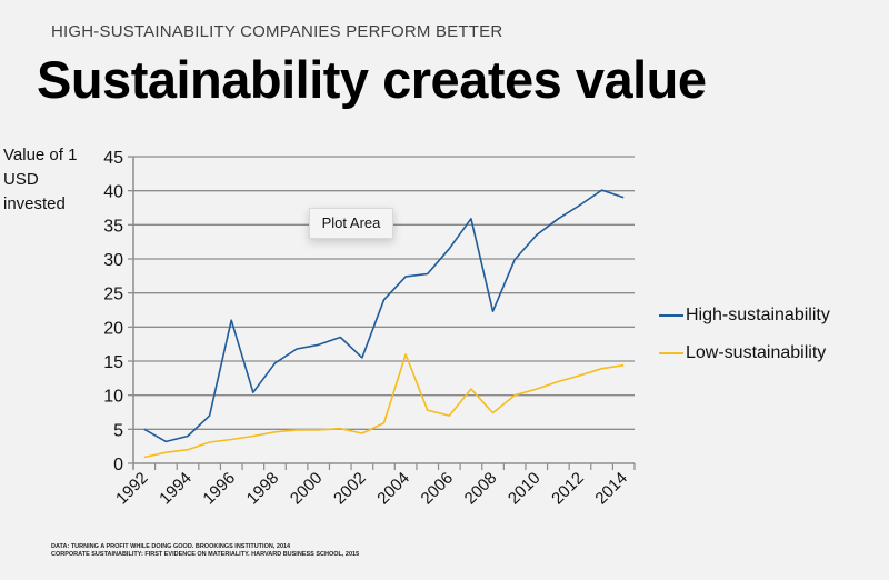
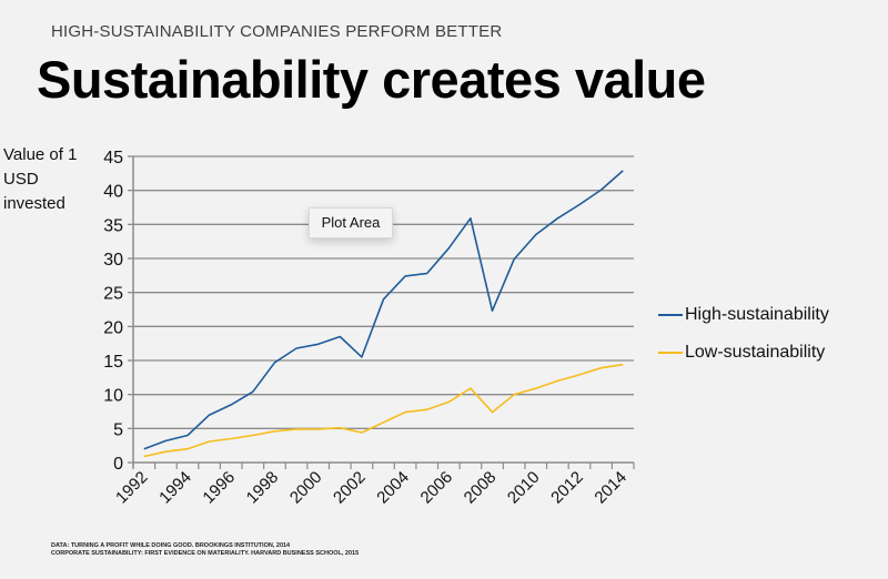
High-sustainability/1992: 5 -> 2
High-sustainability/1996: 21 -> 8
Low-sustainability/2004: 16 -> 7
Low-sustainability/2006: 7 -> 9
High-sustainability/2014: 39 -> 43
